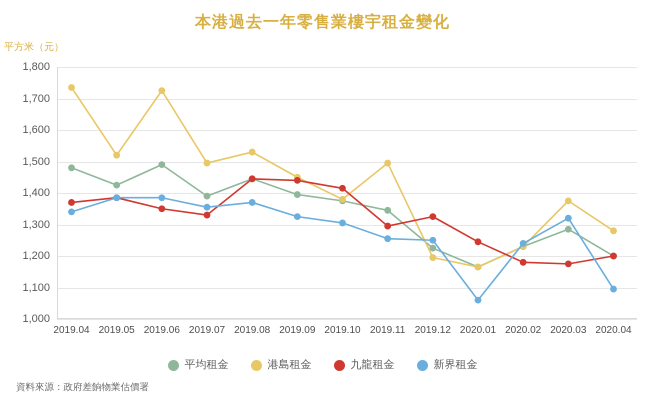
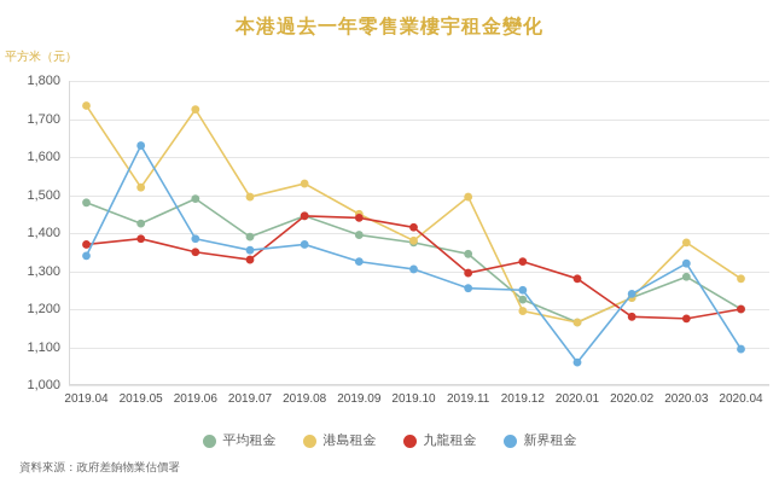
新界租金/2019.05: 1380 -> 1630
九龍租金/2020.01: 1240 -> 1280
